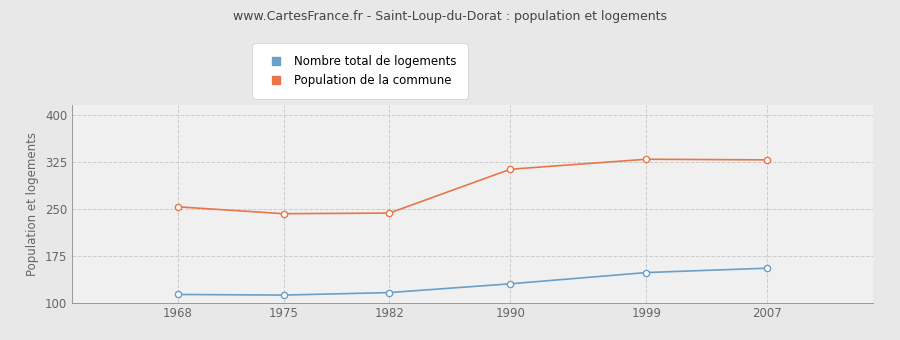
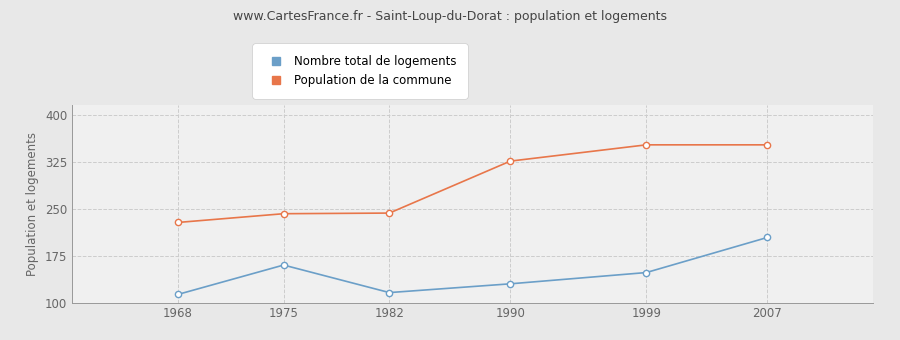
Population de la commune/1968: 253 -> 228
Nombre total de logements/1975: 112 -> 160
Population de la commune/1990: 313 -> 326
Population de la commune/1999: 329 -> 352
Nombre total de logements/2007: 155 -> 204
Population de la commune/2007: 328 -> 352
